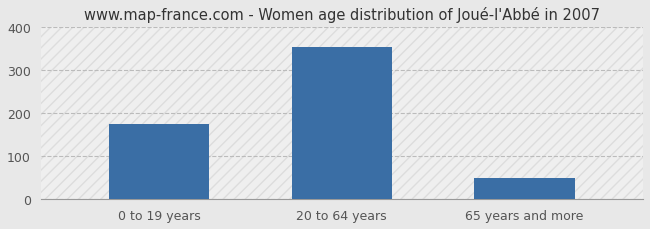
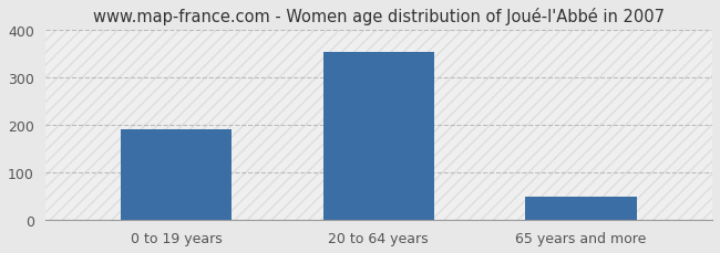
0 to 19 years: 175 -> 191
